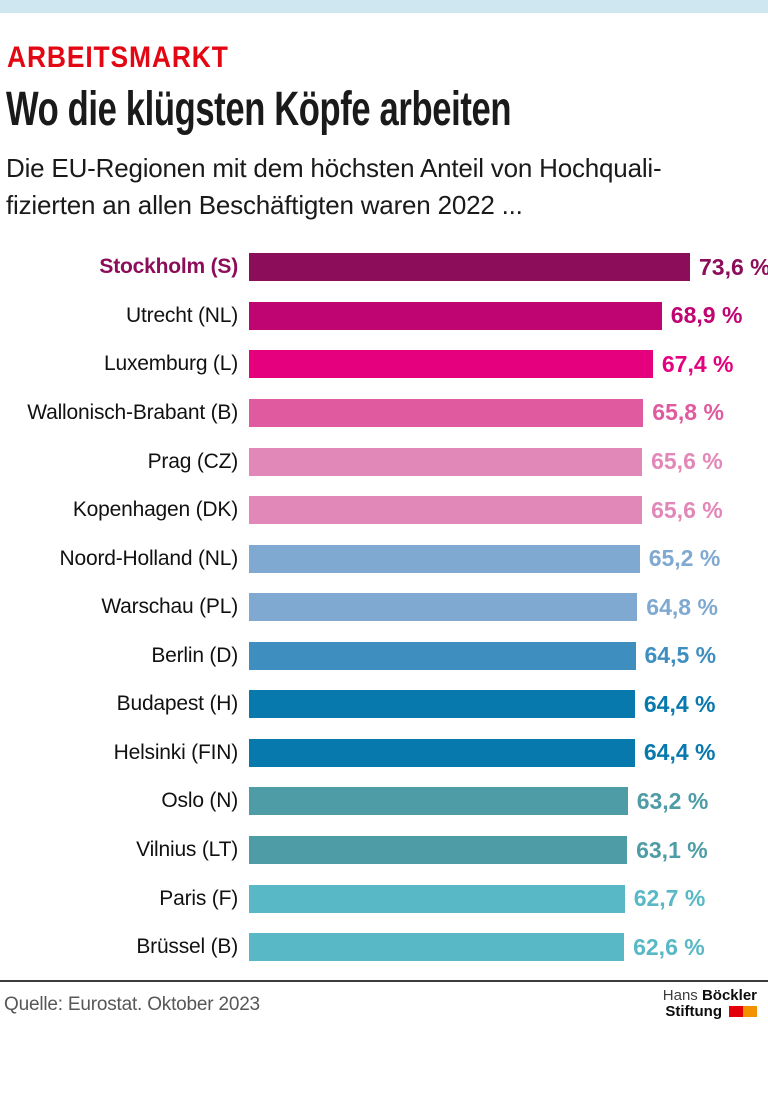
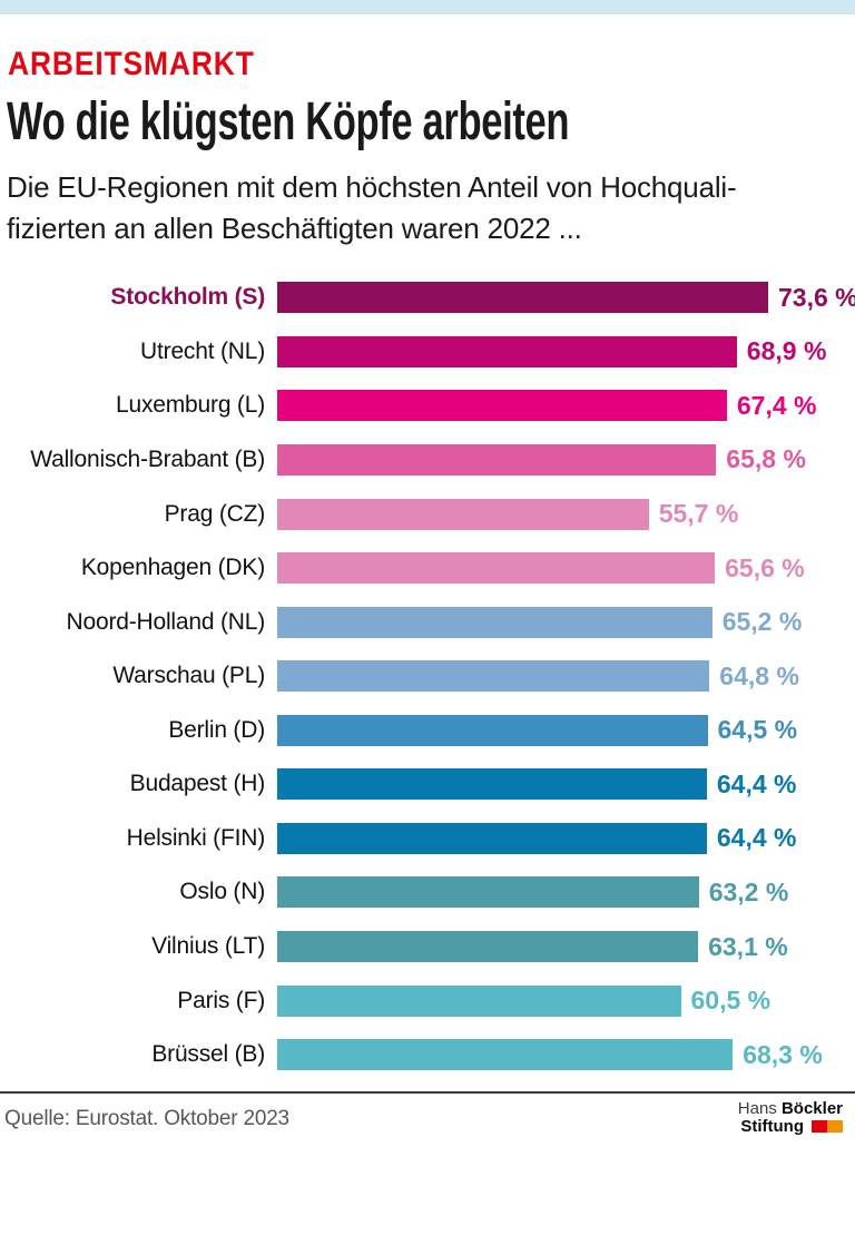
Prag (CZ): 65,6 -> 55,7
Paris (F): 62,7 -> 60,5
Brüssel (B): 62,6 -> 68,3
